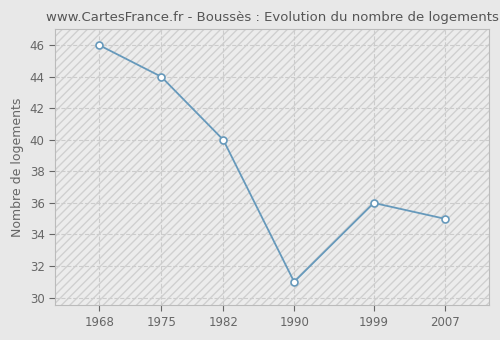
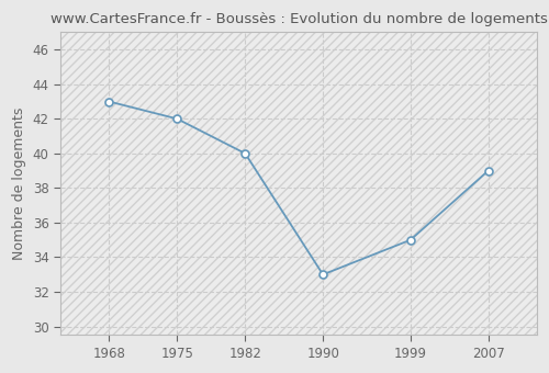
1968: 46 -> 43
1975: 44 -> 42
1990: 31 -> 33
1999: 36 -> 35
2007: 35 -> 39
